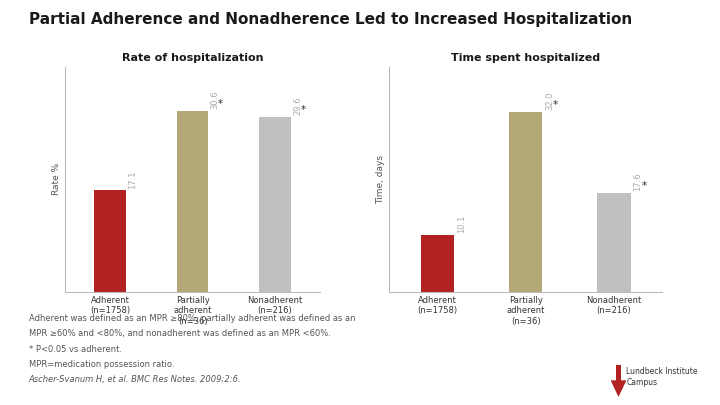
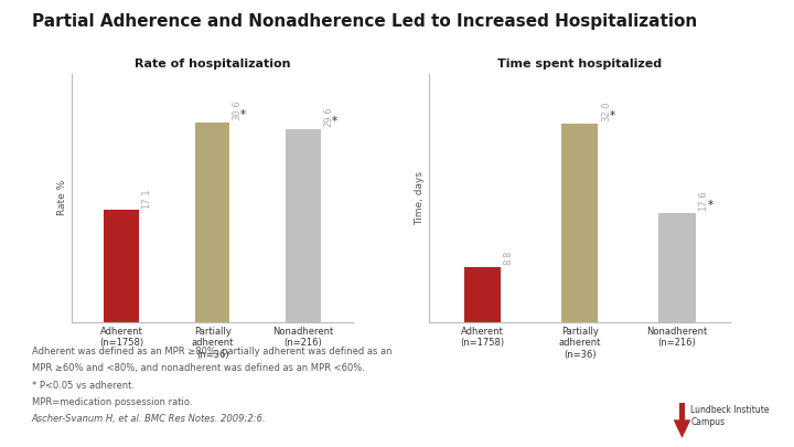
Time spent hospitalized/Adherent (n=1758): 10.1 -> 8.8
